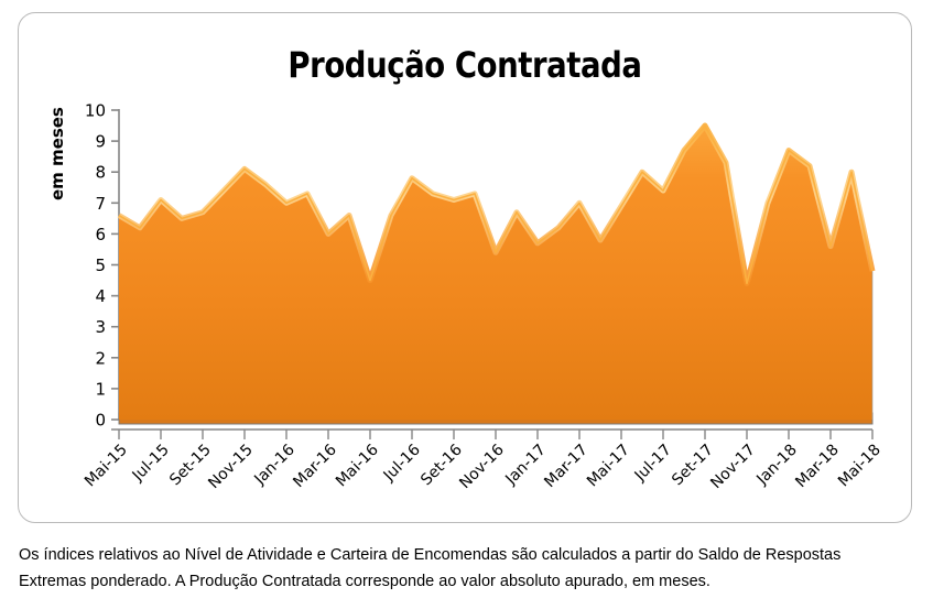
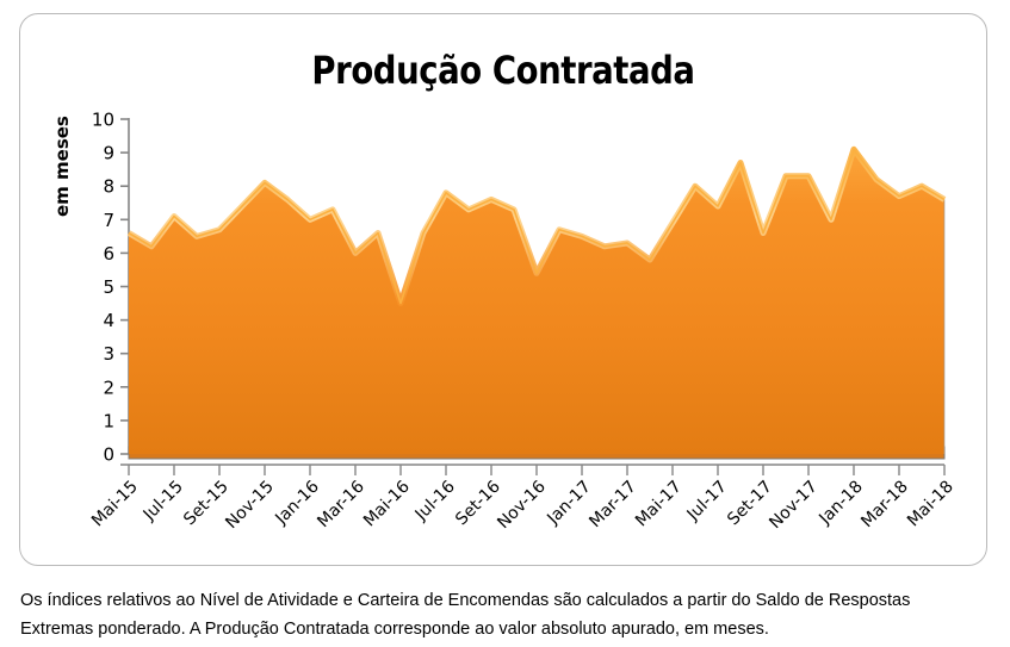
Set-16: 7.1 -> 7.6
Jan-17: 5.7 -> 6.5
Mar-17: 7.0 -> 6.3
Set-17: 9.5 -> 6.6
Nov-17: 4.4 -> 8.3
Jan-18: 8.7 -> 9.1
Mar-18: 5.6 -> 7.7
Mai-18: 4.8 -> 7.6
